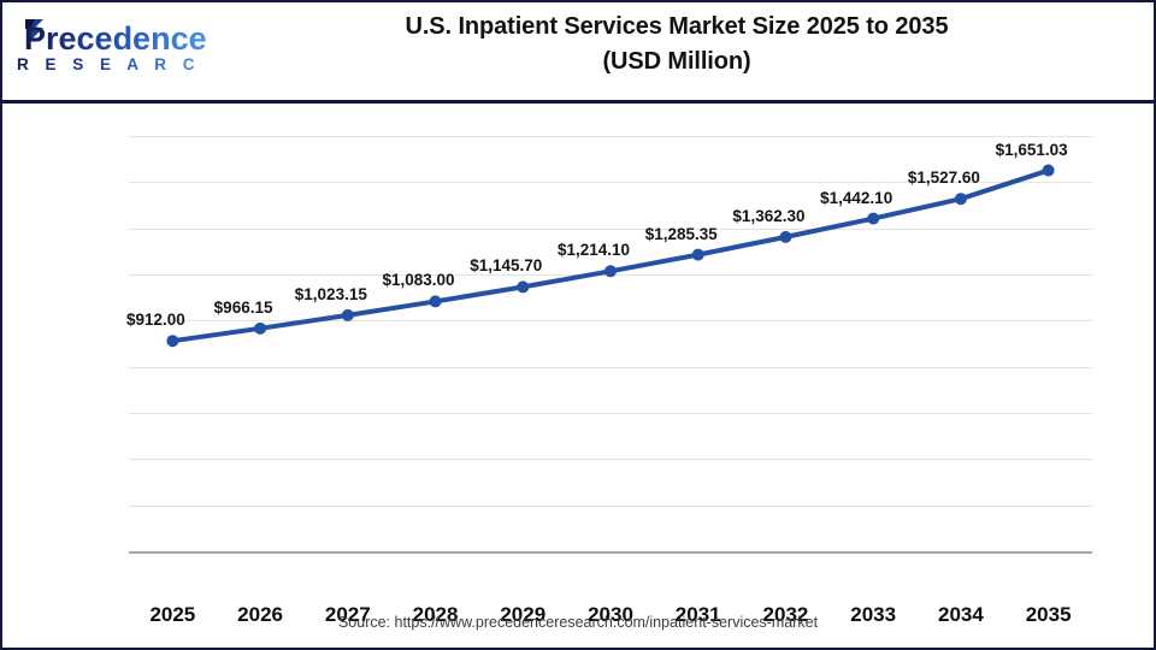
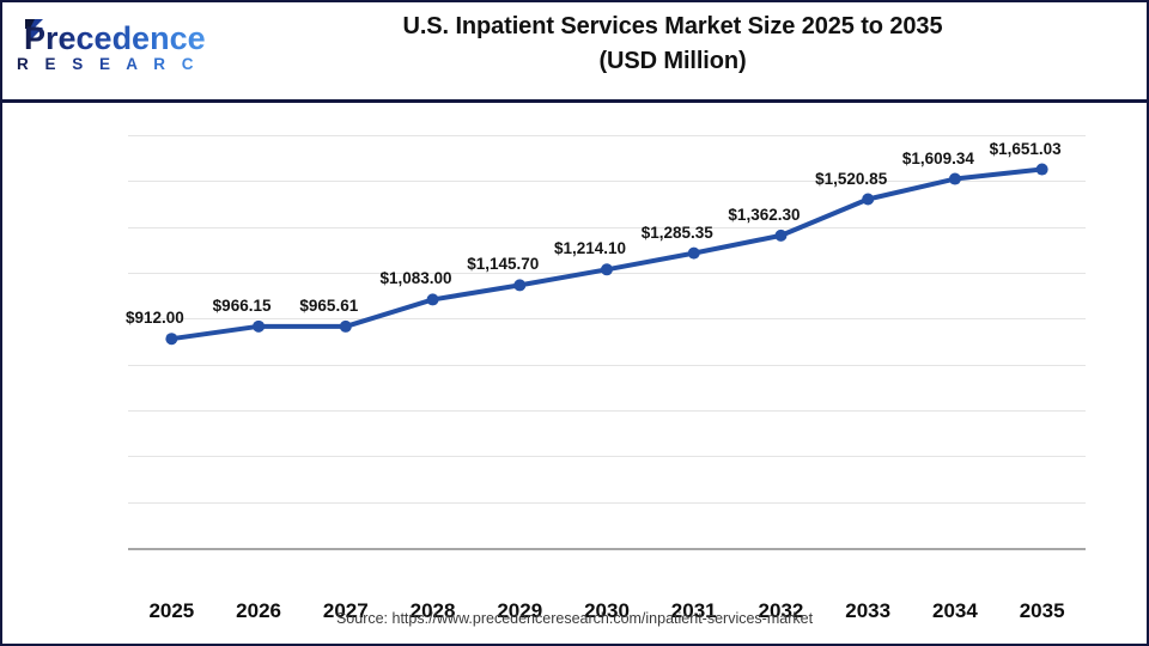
2027: $1,023.15 -> $965.61
2033: $1,442.10 -> $1,520.85
2034: $1,527.60 -> $1,609.34
